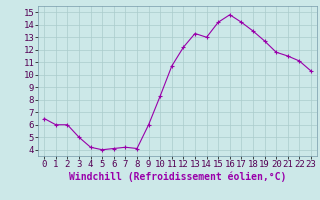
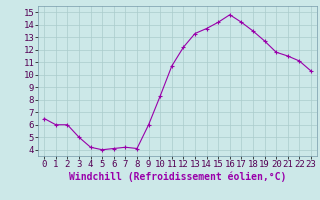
14: 13.0 -> 13.7
